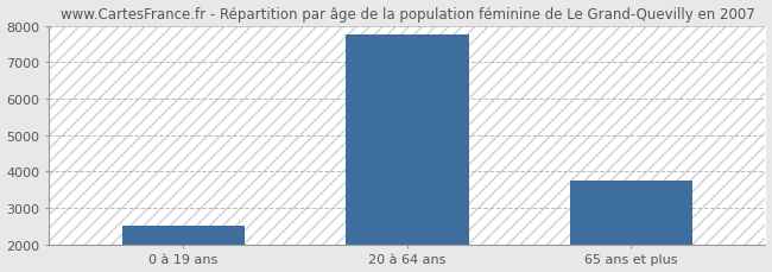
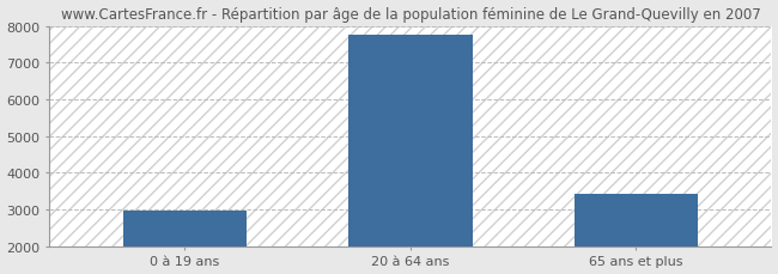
0 à 19 ans: 2500 -> 2980
65 ans et plus: 3750 -> 3430
